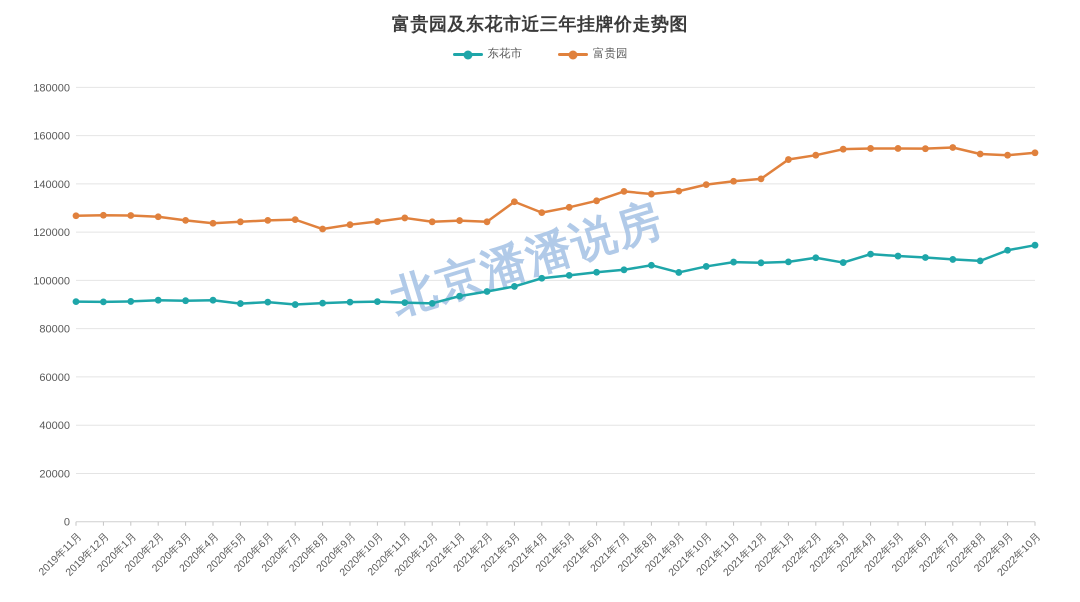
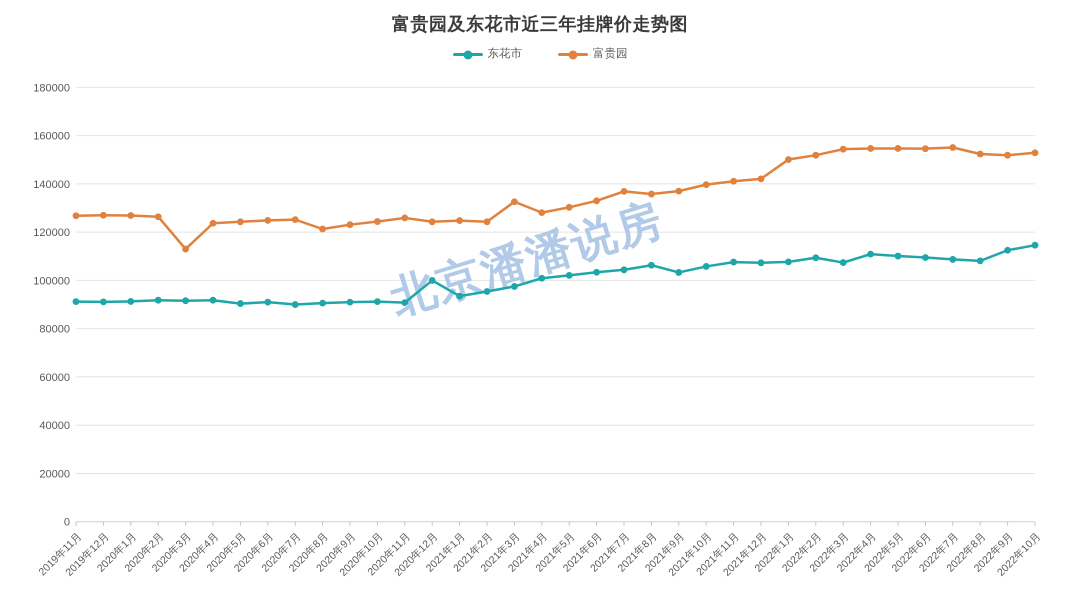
富贵园/2020年3月: 125000 -> 113000
东花市/2020年12月: 90000 -> 100000
